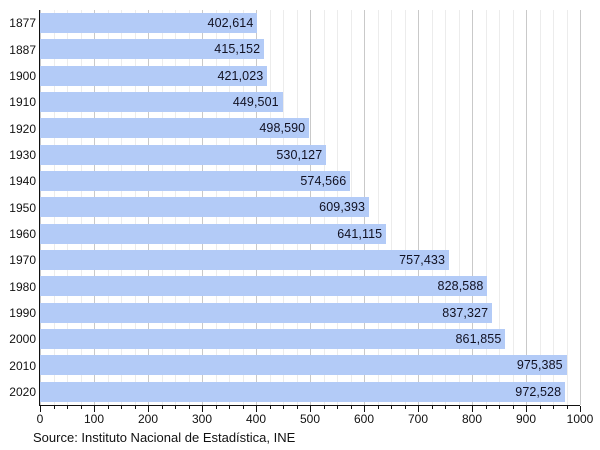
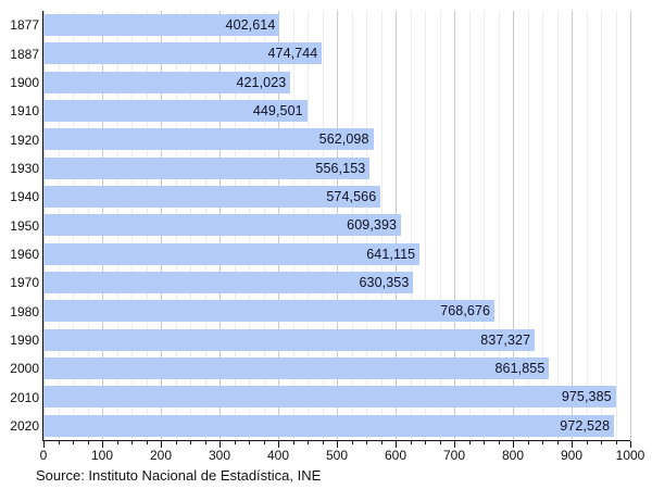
1887: 415,152 -> 474,744
1920: 498,590 -> 562,098
1930: 530,127 -> 556,153
1970: 757,433 -> 630,353
1980: 828,588 -> 768,676
